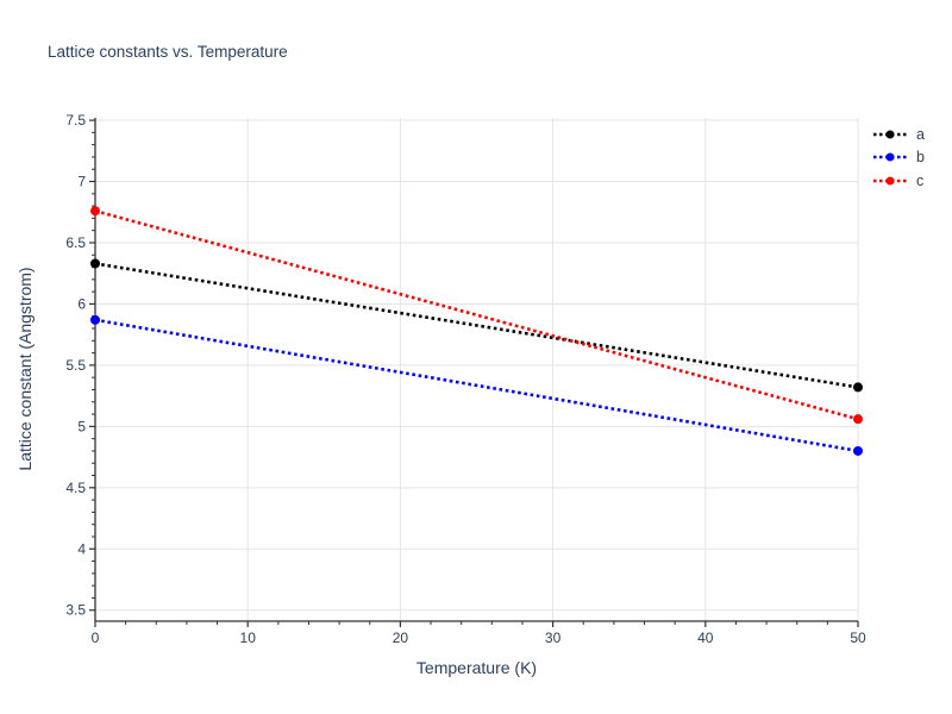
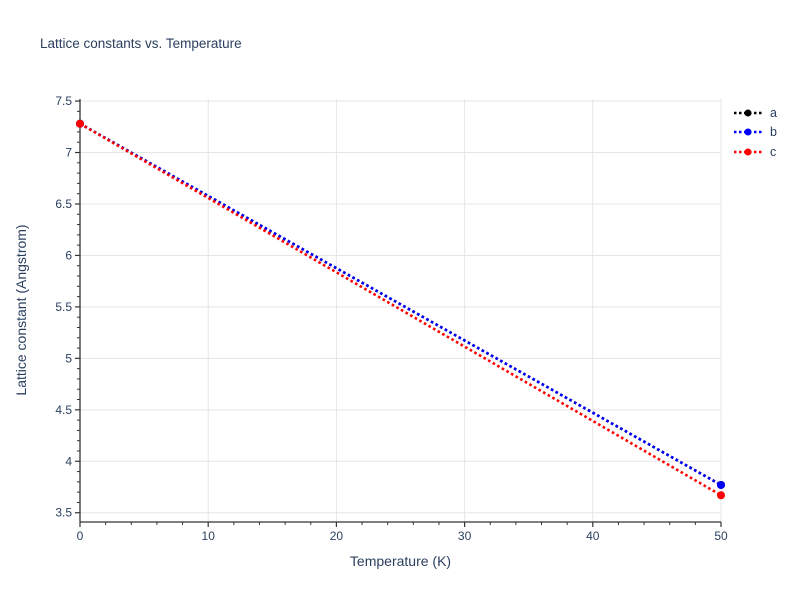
a/0: 6.33 -> 7.28
b/0: 5.87 -> 7.28
c/0: 6.76 -> 7.28
a/50: 5.32 -> 3.77
b/50: 4.80 -> 3.77
c/50: 5.06 -> 3.67
